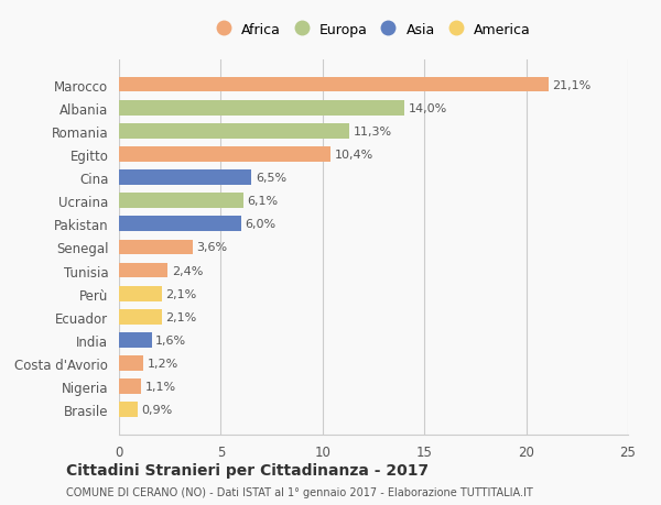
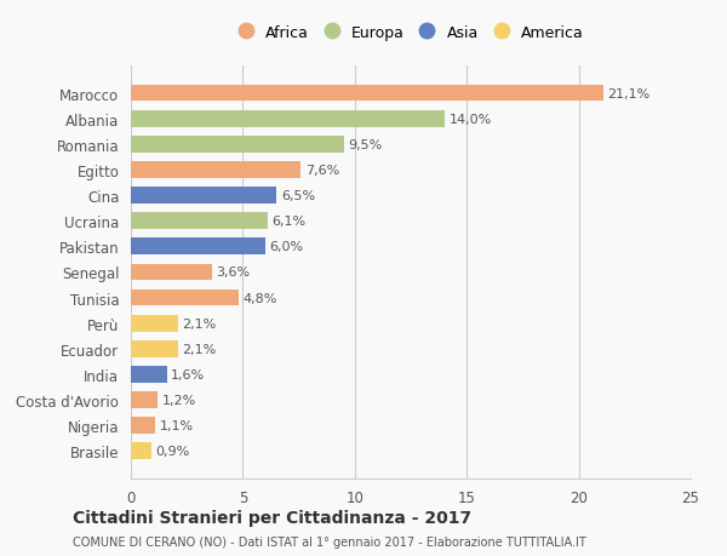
Romania: 11,3% -> 9,5%
Egitto: 10,4% -> 7,6%
Tunisia: 2,4% -> 4,8%
